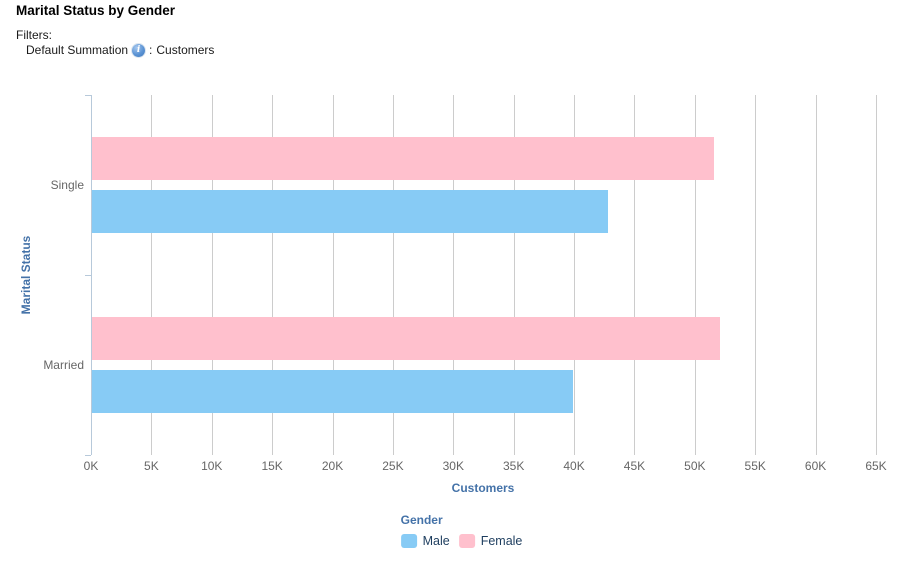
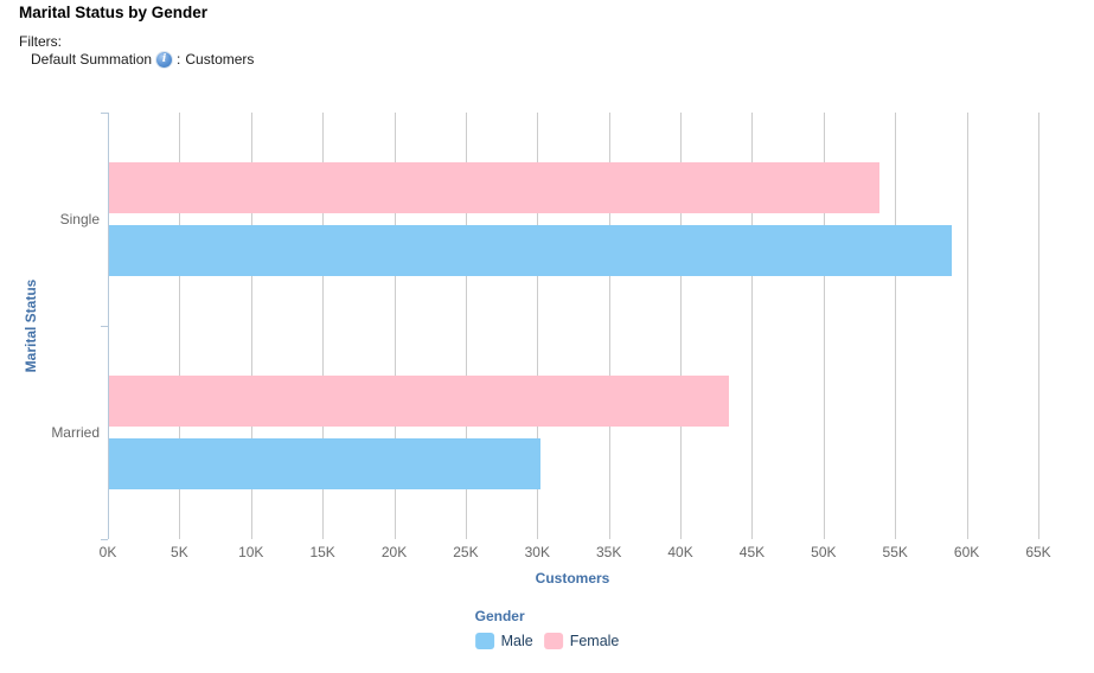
Male/Single: 42.7K -> 58.9K
Female/Single: 51.5K -> 53.8K
Male/Married: 39.8K -> 30.1K
Female/Married: 52.0K -> 43.3K
